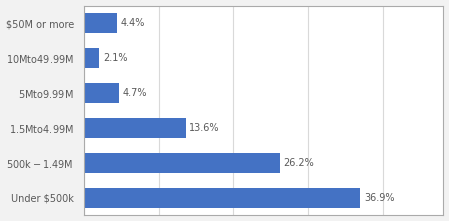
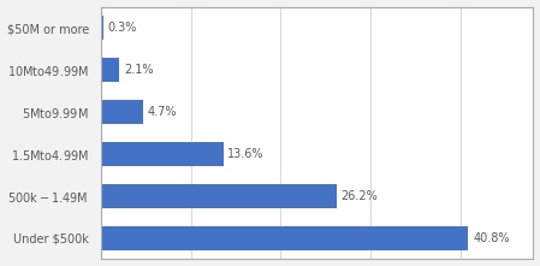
$50M or more: 4.4% -> 0.3%
Under $500k: 36.9% -> 40.8%
